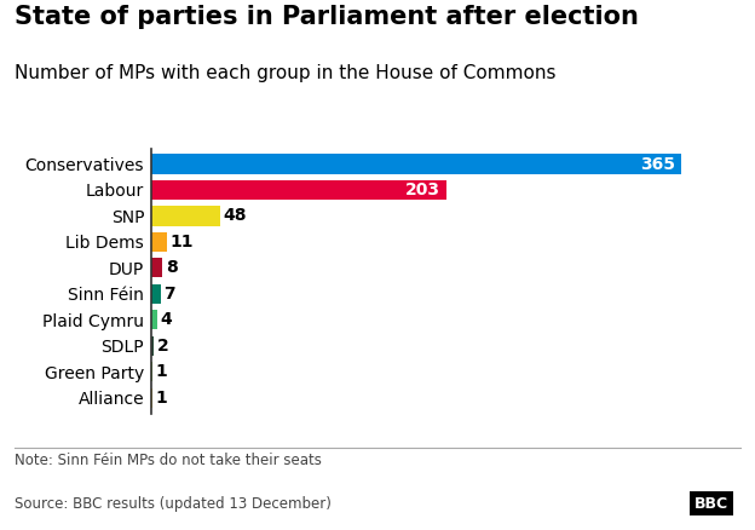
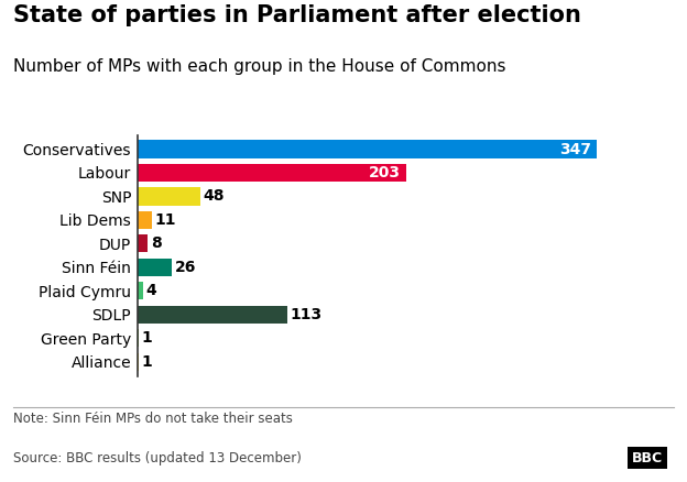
Conservatives: 365 -> 347
Sinn Féin: 7 -> 26
SDLP: 2 -> 113
